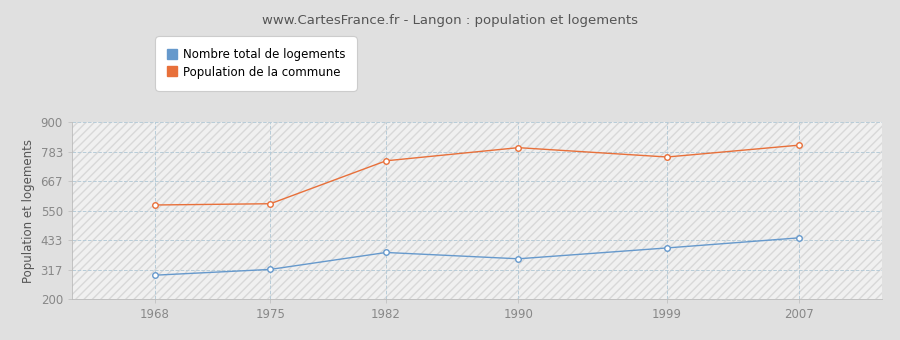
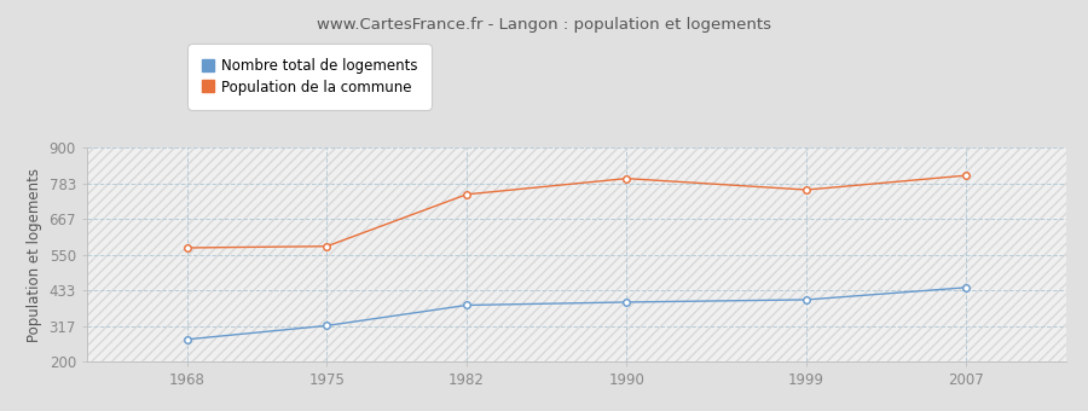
Nombre total de logements/1968: 295 -> 273
Nombre total de logements/1990: 360 -> 395
